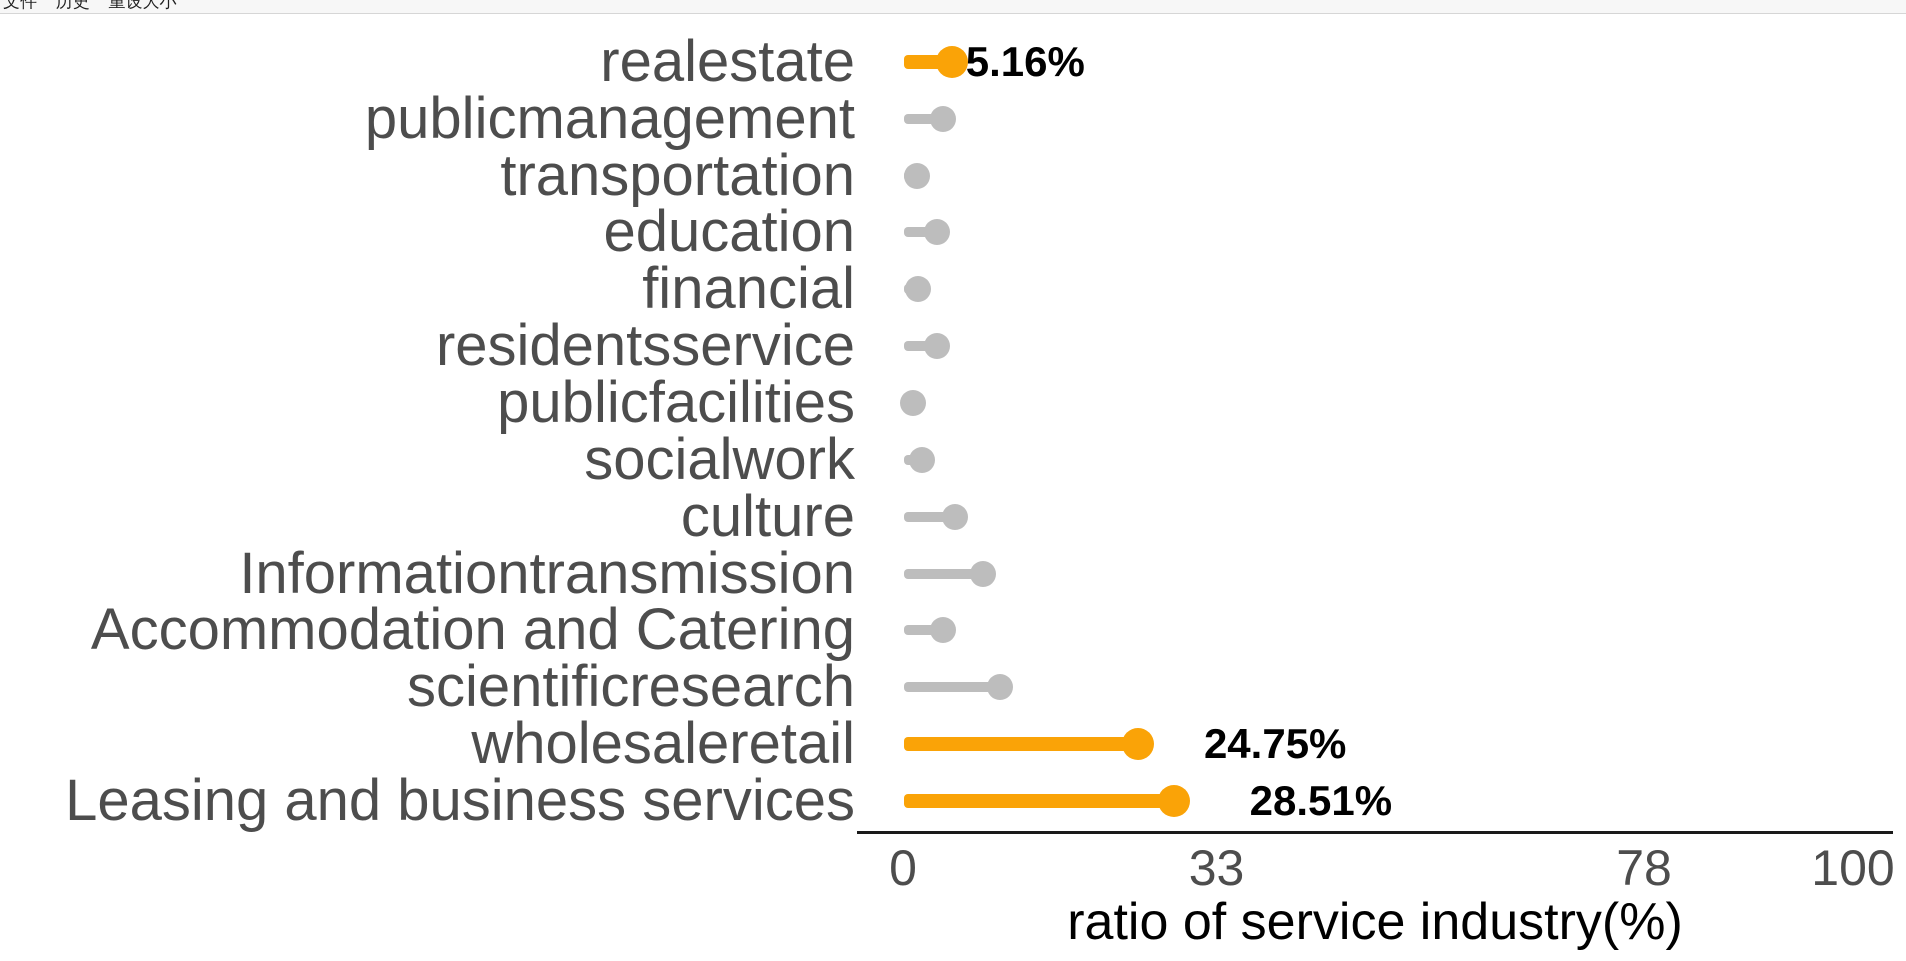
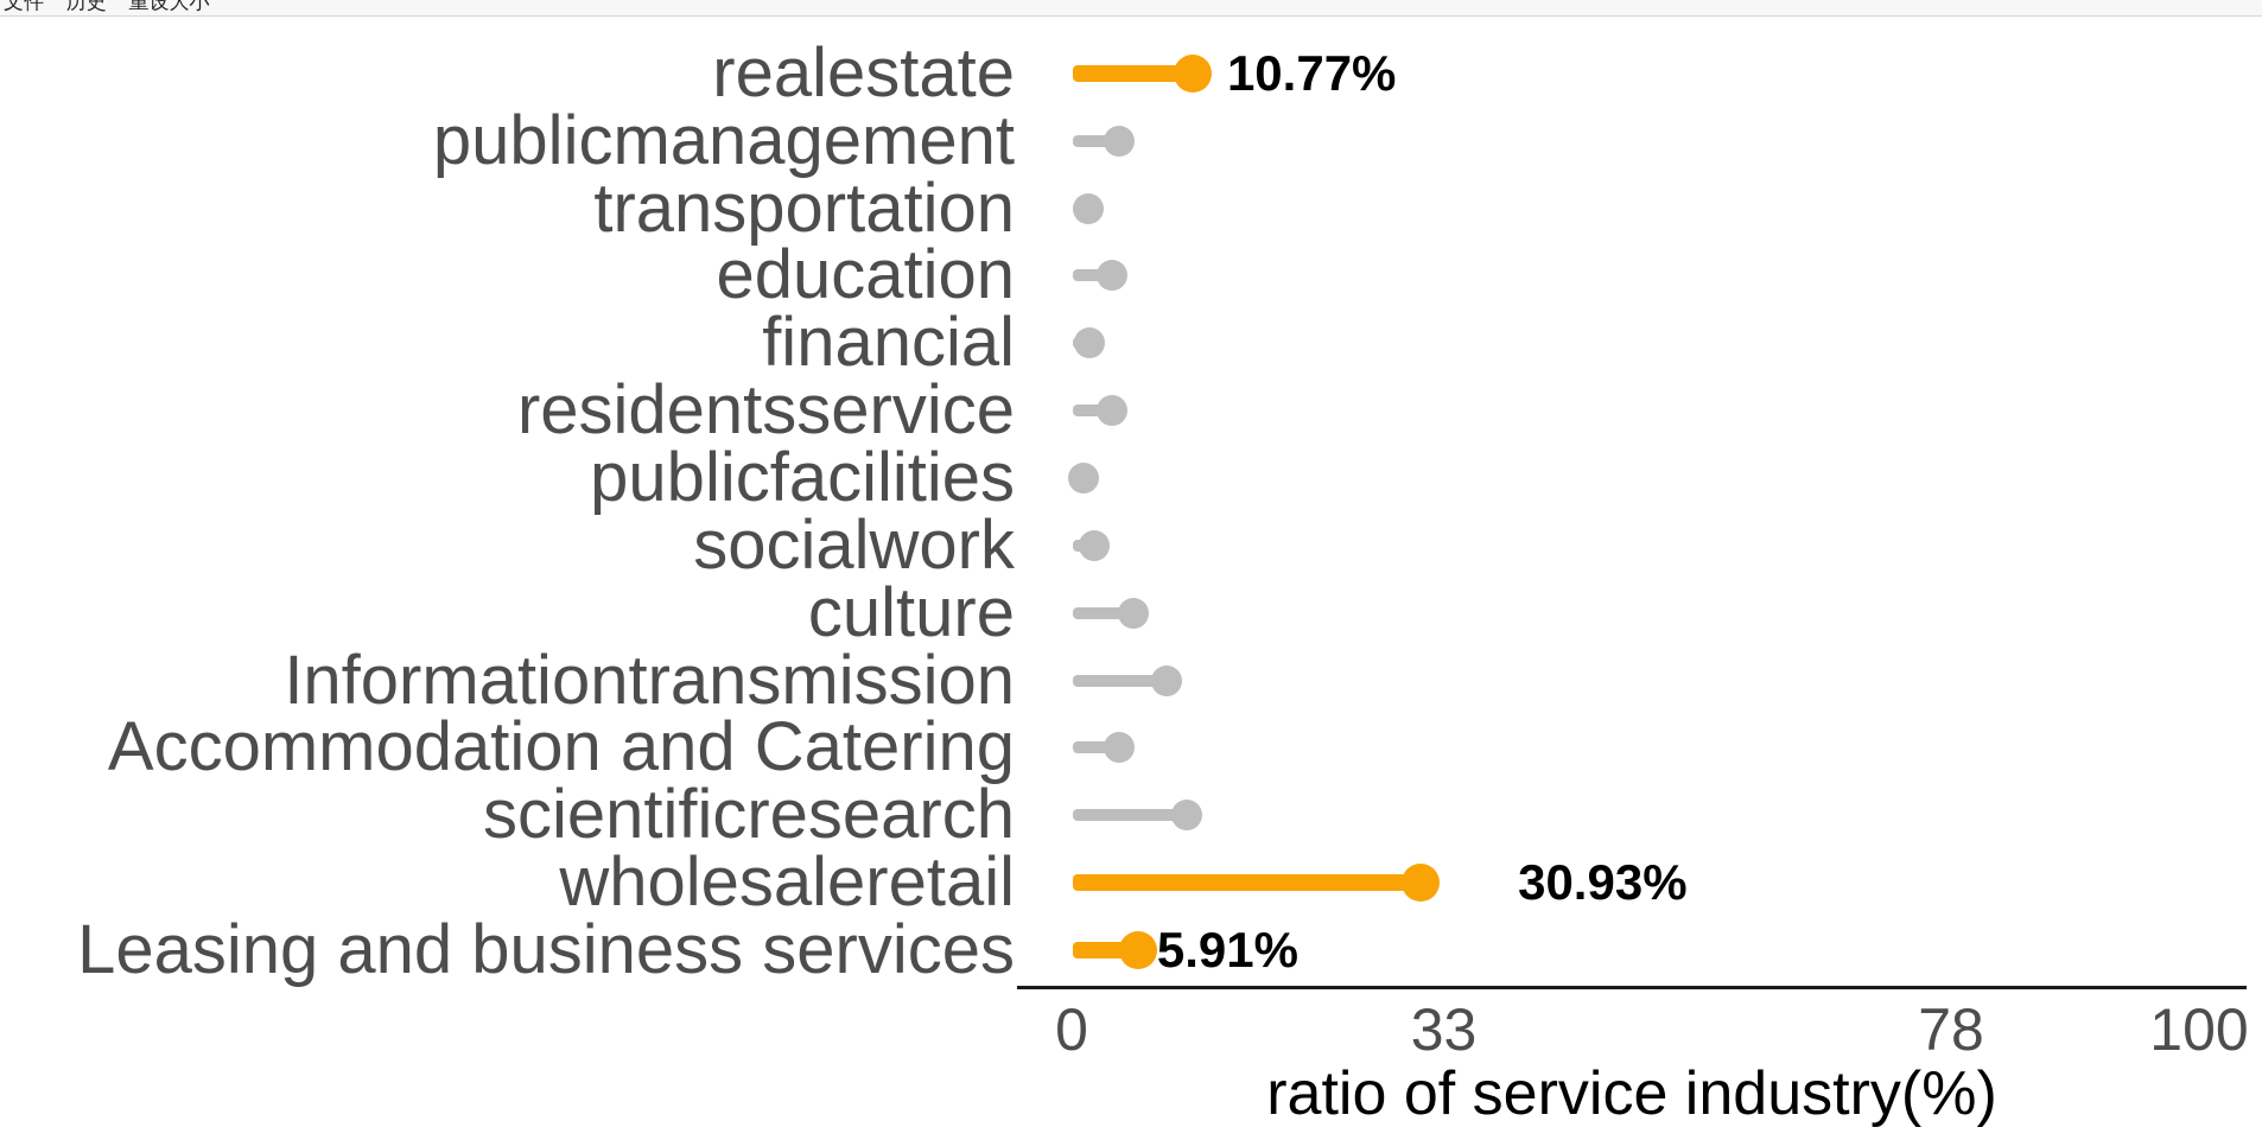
realestate: 5.16% -> 10.77%
wholesaleretail: 24.75% -> 30.93%
Leasing and business services: 28.51% -> 5.91%
